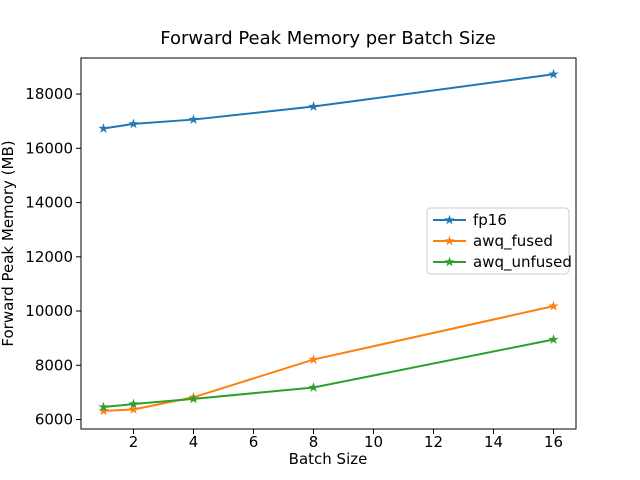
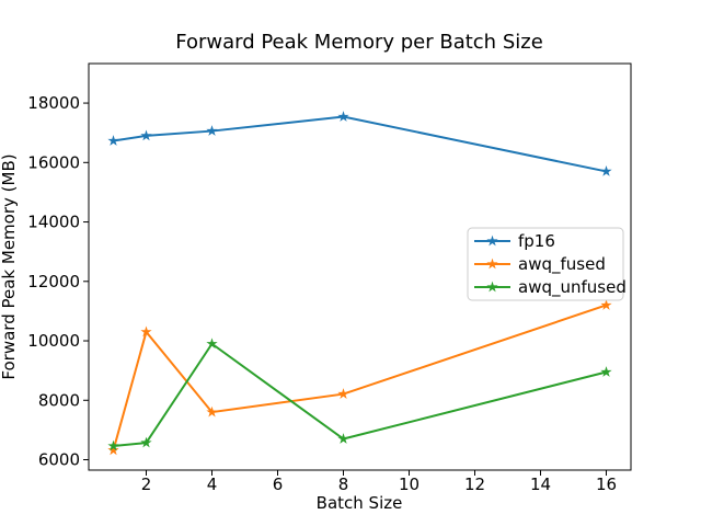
awq_fused/2: 6400 -> 10300
awq_fused/4: 6800 -> 7600
awq_unfused/4: 6800 -> 9900
awq_unfused/8: 7200 -> 6700
fp16/16: 18700 -> 15700
awq_fused/16: 10200 -> 11200
